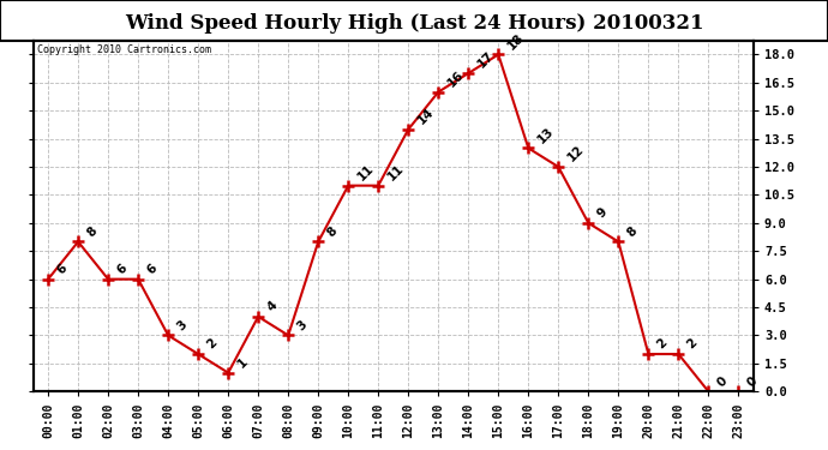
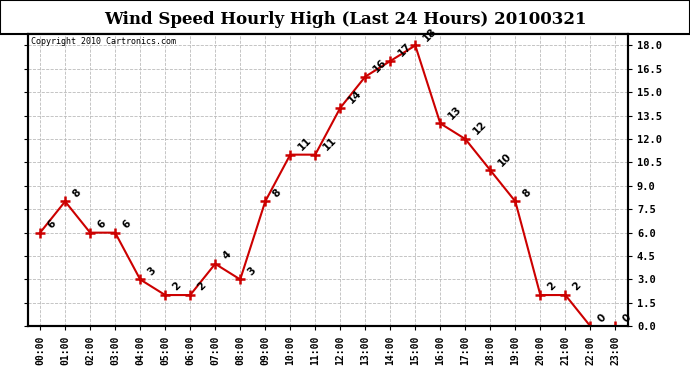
06:00: 1 -> 2
18:00: 9 -> 10
